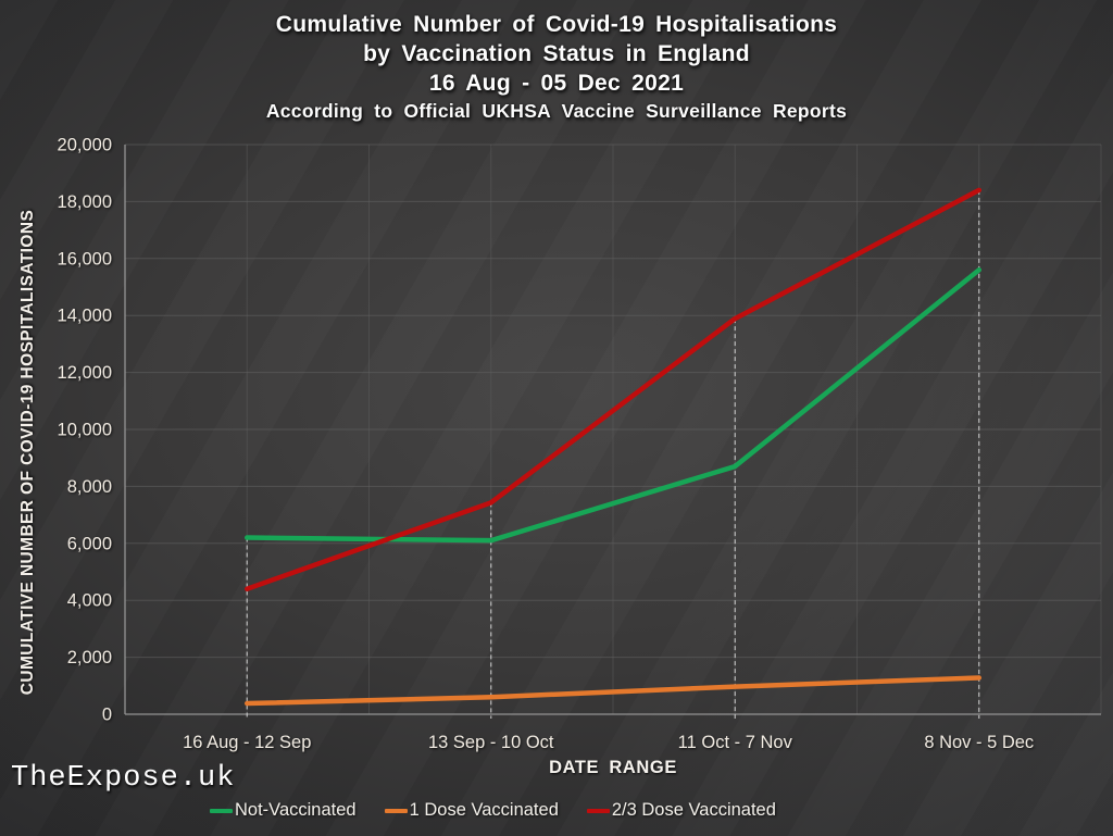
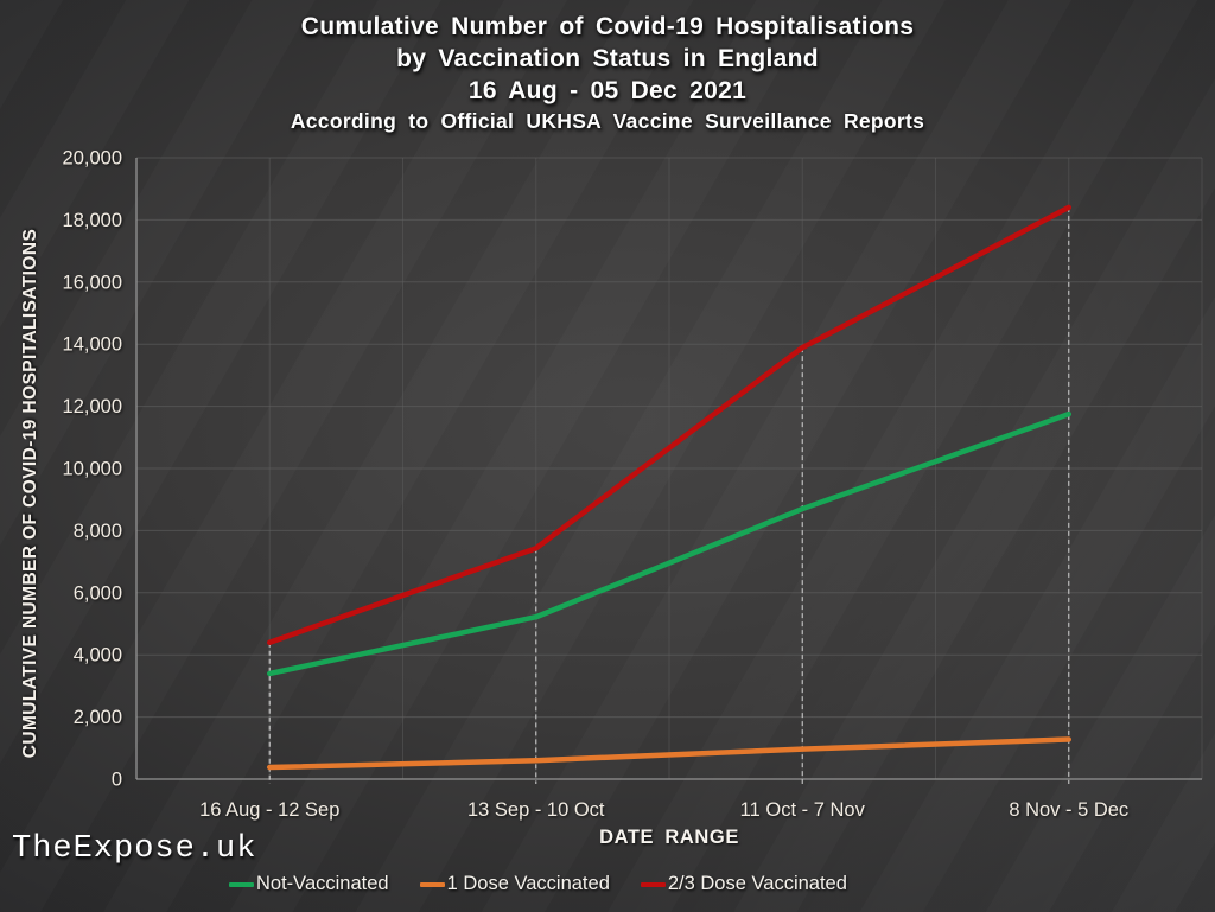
Not-Vaccinated/16 Aug - 12 Sep: 6200 -> 3400
Not-Vaccinated/13 Sep - 10 Oct: 6100 -> 5200
Not-Vaccinated/8 Nov - 5 Dec: 15600 -> 11800
